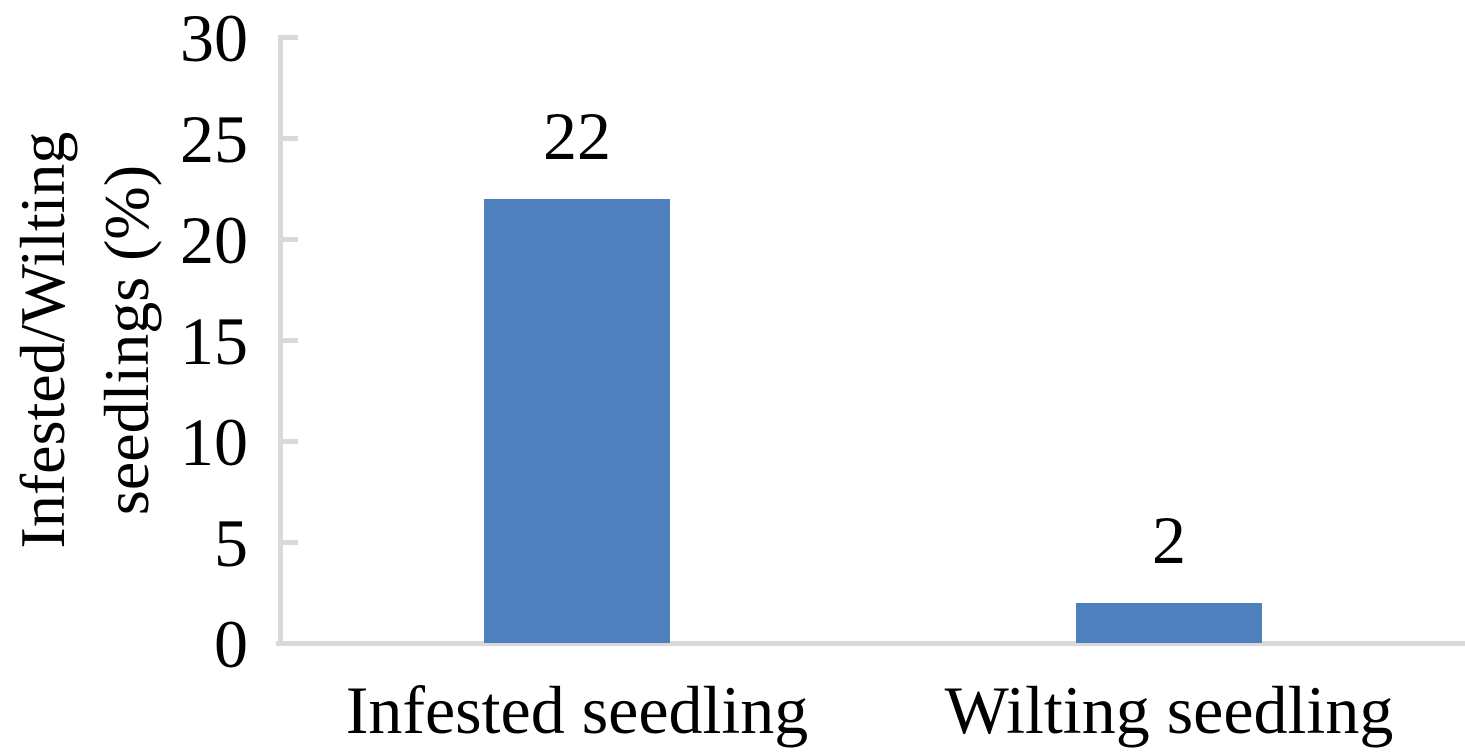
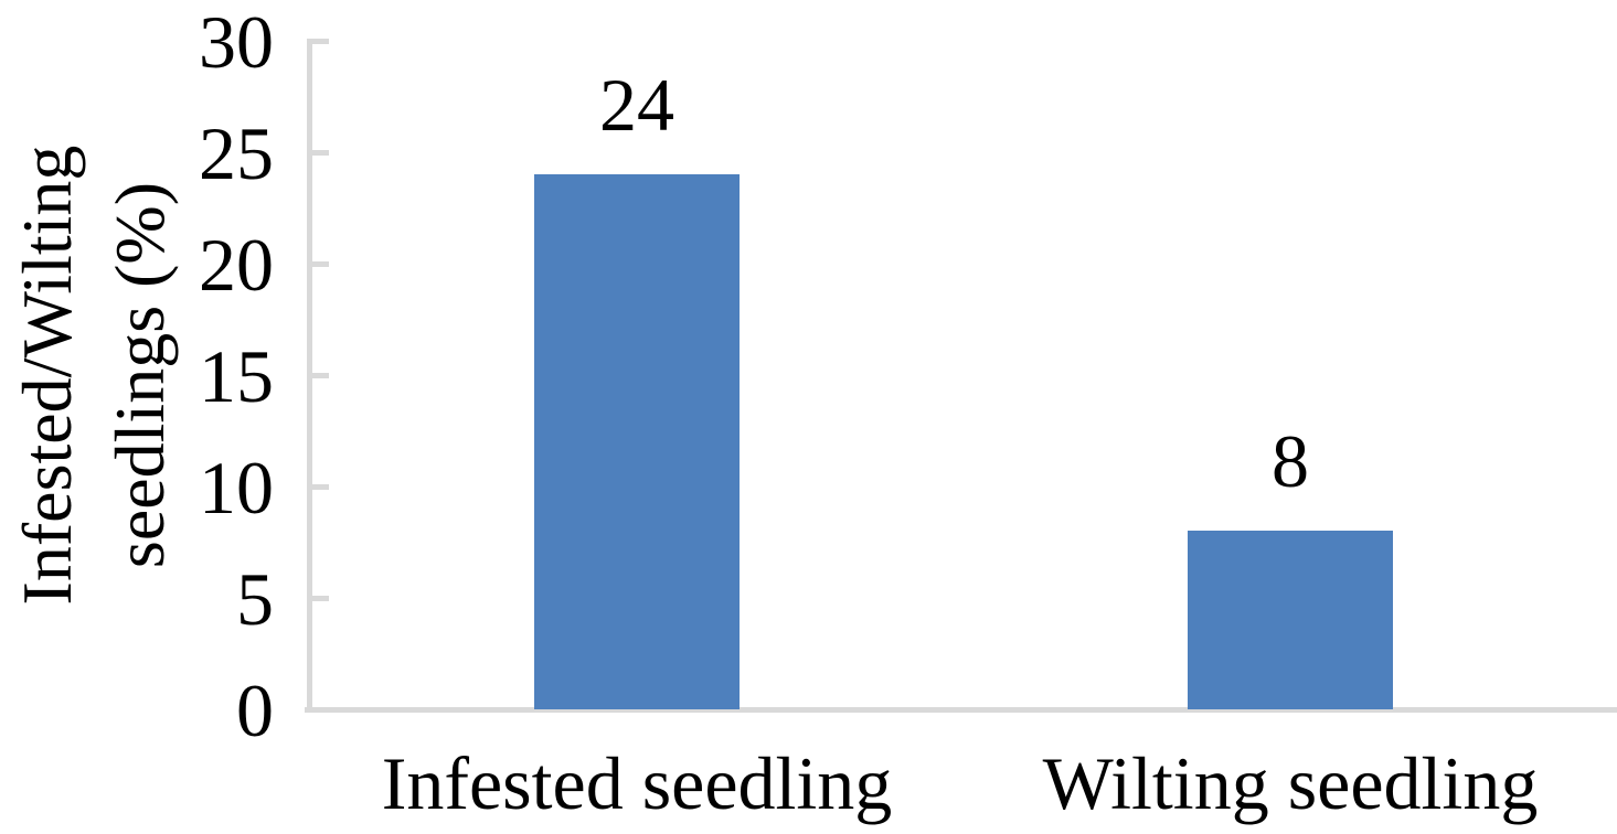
Infested seedling: 22 -> 24
Wilting seedling: 2 -> 8
